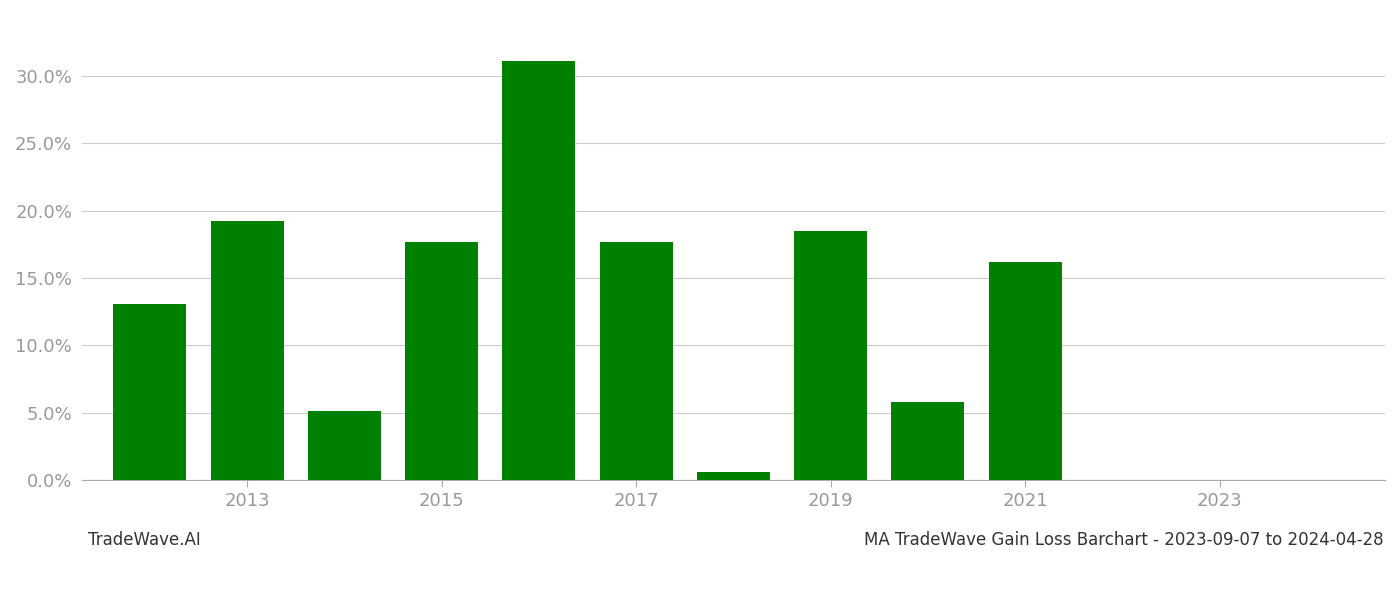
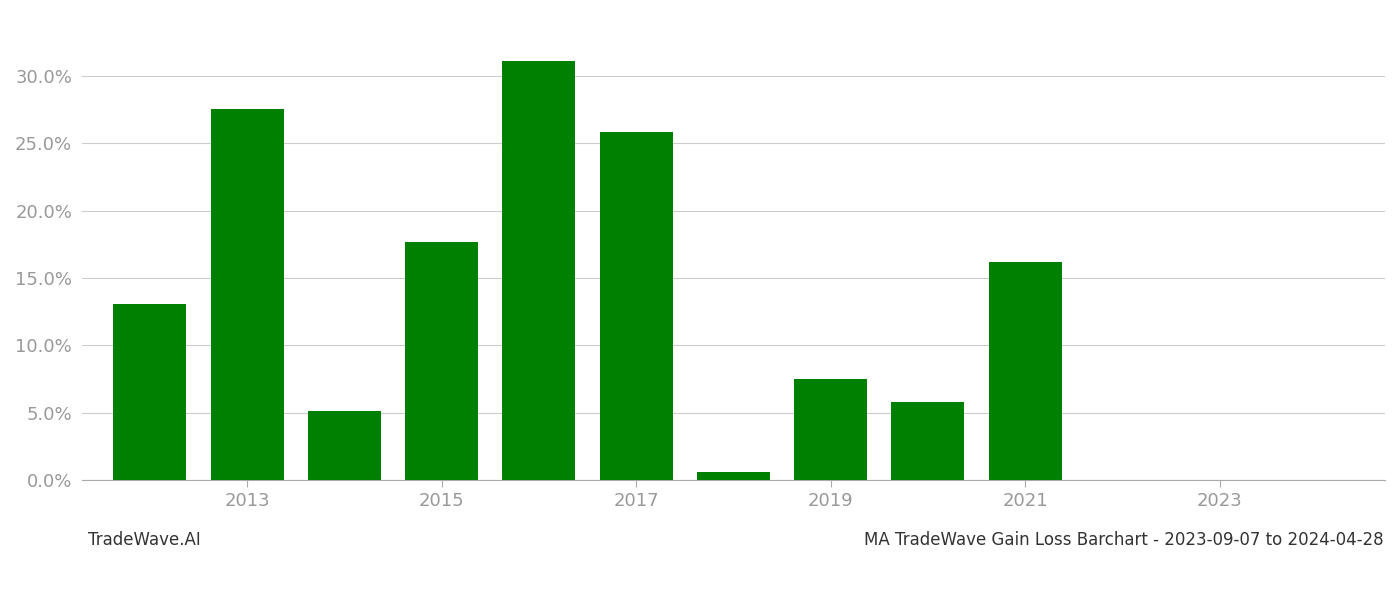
2013: 19.2% -> 27.5%
2017: 17.7% -> 25.8%
2019: 18.5% -> 7.5%
